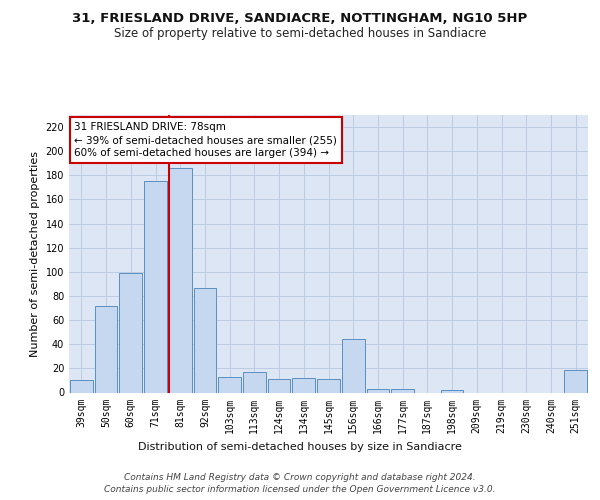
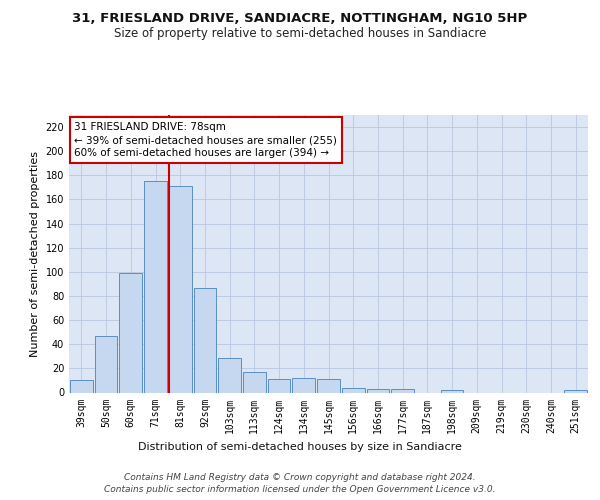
50sqm: 72 -> 47
81sqm: 186 -> 171
103sqm: 13 -> 29
156sqm: 44 -> 4
251sqm: 19 -> 2
